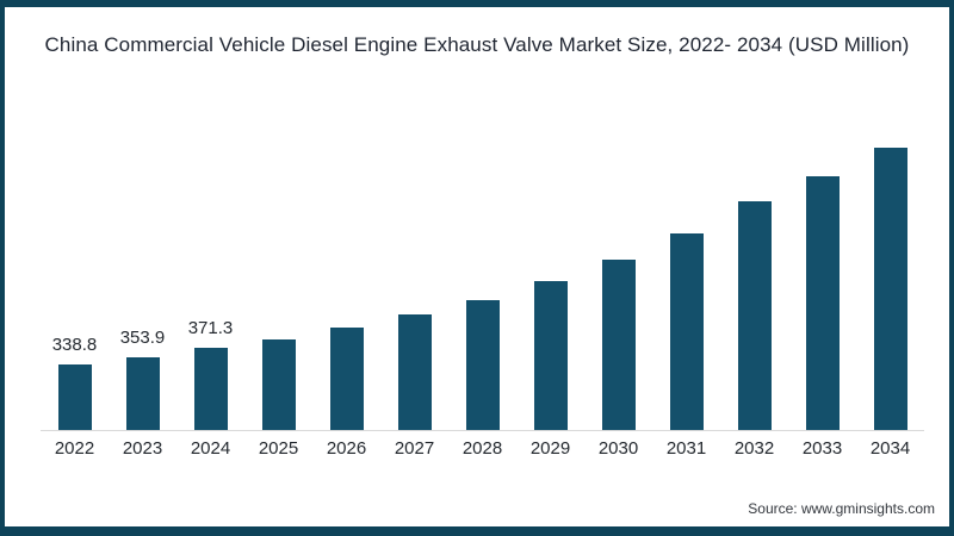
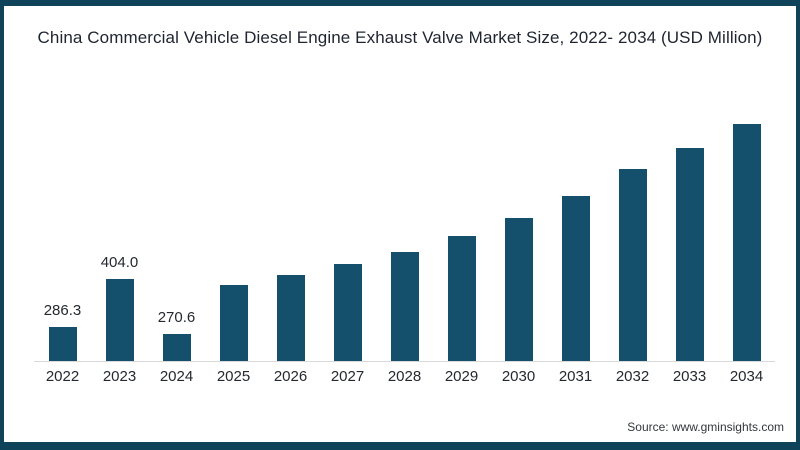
2022: 338.8 -> 286.3
2023: 353.9 -> 404.0
2024: 371.3 -> 270.6
